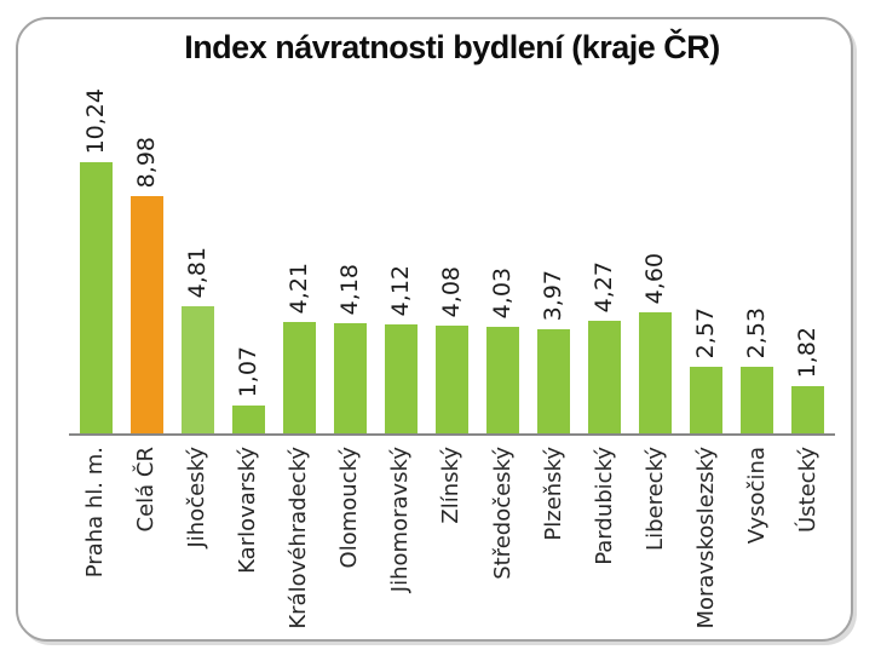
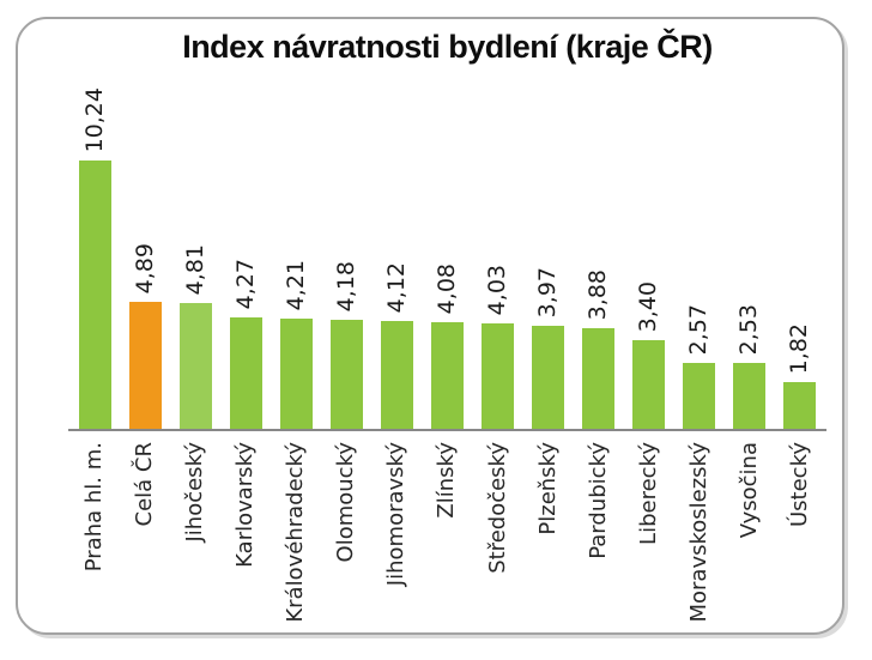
Celá ČR: 8,98 -> 4,89
Karlovarský: 1,07 -> 4,27
Pardubický: 4,27 -> 3,88
Liberecký: 4,60 -> 3,40
